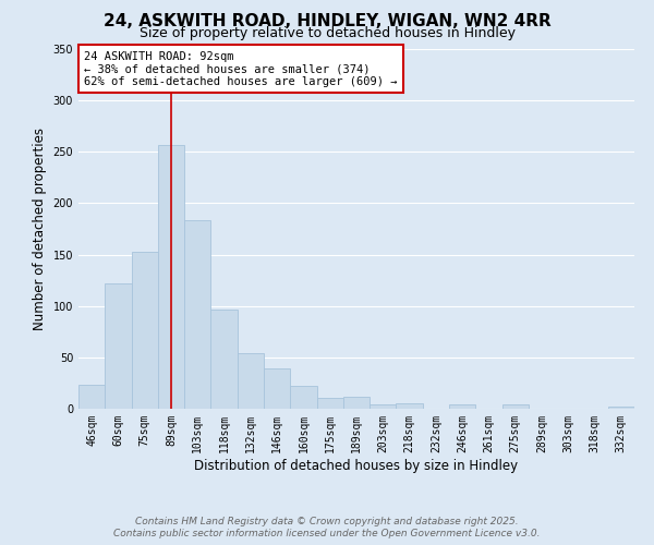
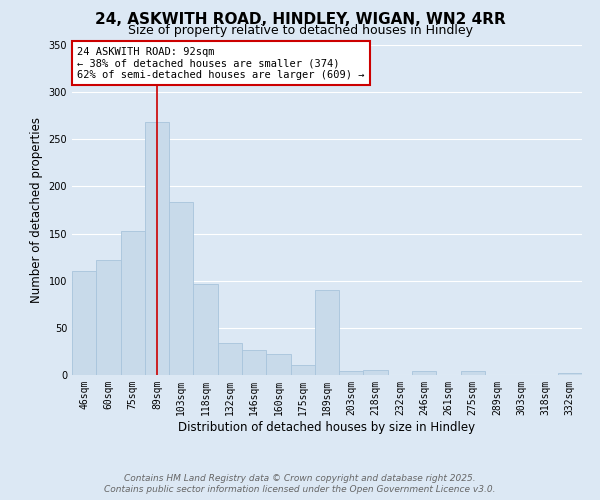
46sqm: 23 -> 110
89sqm: 257 -> 268
132sqm: 54 -> 34
146sqm: 39 -> 26
189sqm: 12 -> 90
